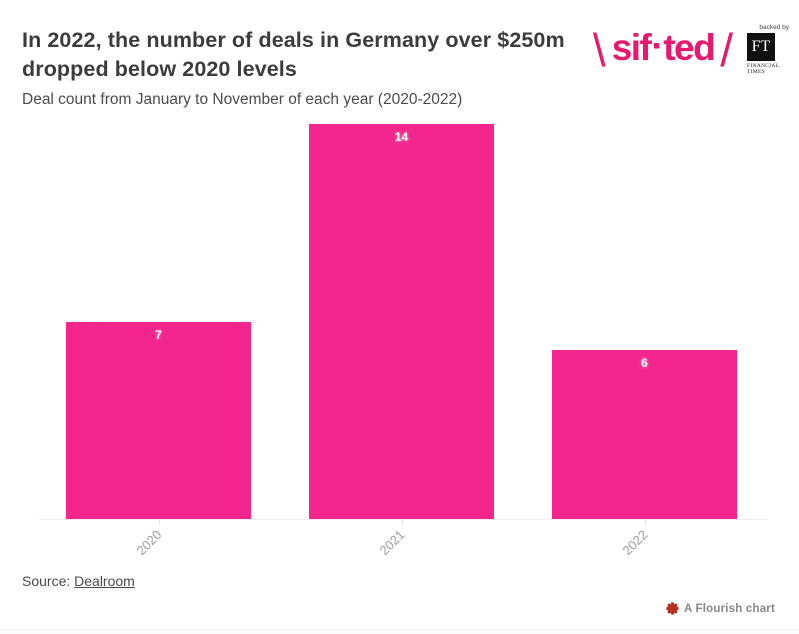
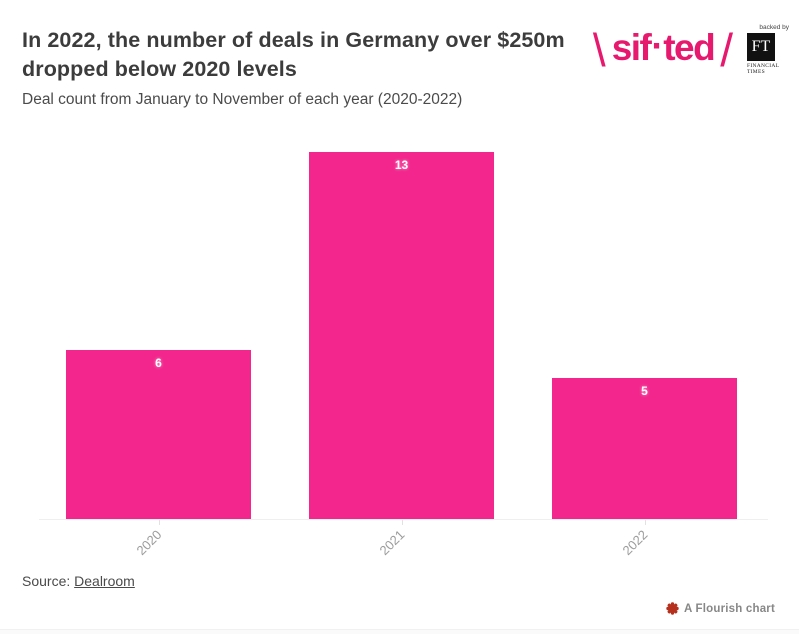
2020: 7 -> 6
2021: 14 -> 13
2022: 6 -> 5
